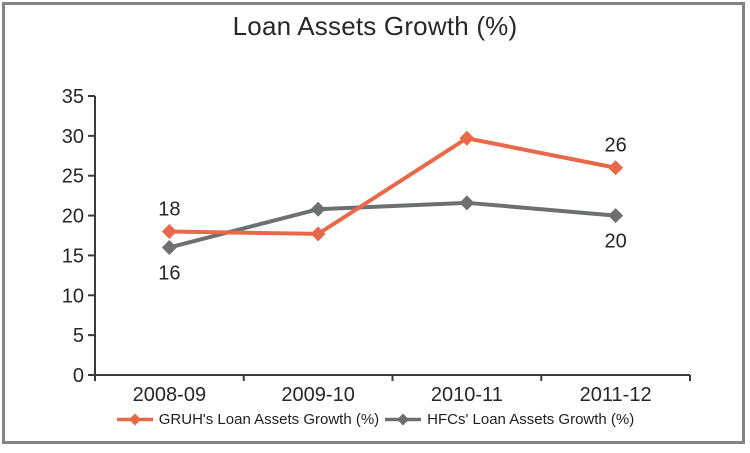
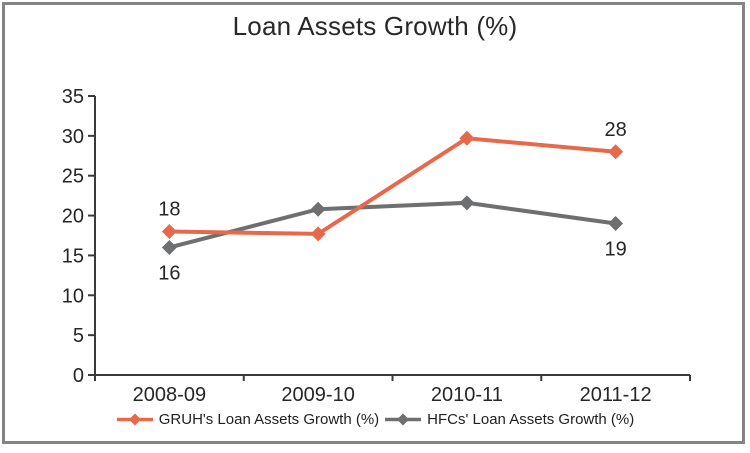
GRUH's Loan Assets Growth (%)/2011-12: 26 -> 28
HFCs' Loan Assets Growth (%)/2011-12: 20 -> 19
